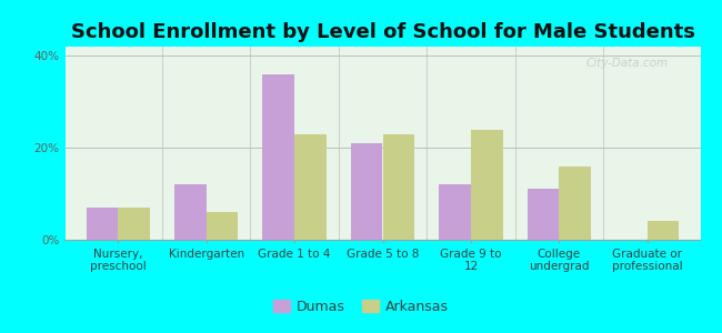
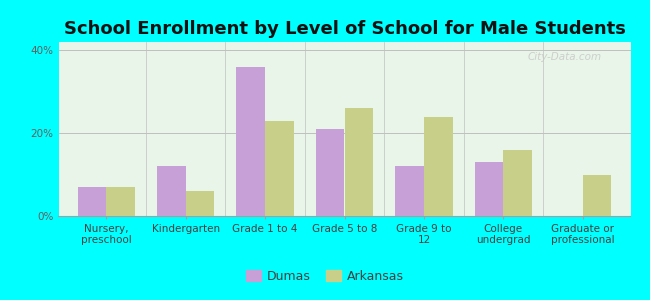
Arkansas/Grade 5 to 8: 23% -> 26%
Dumas/College undergrad: 11% -> 13%
Arkansas/Graduate or professional: 4% -> 10%
